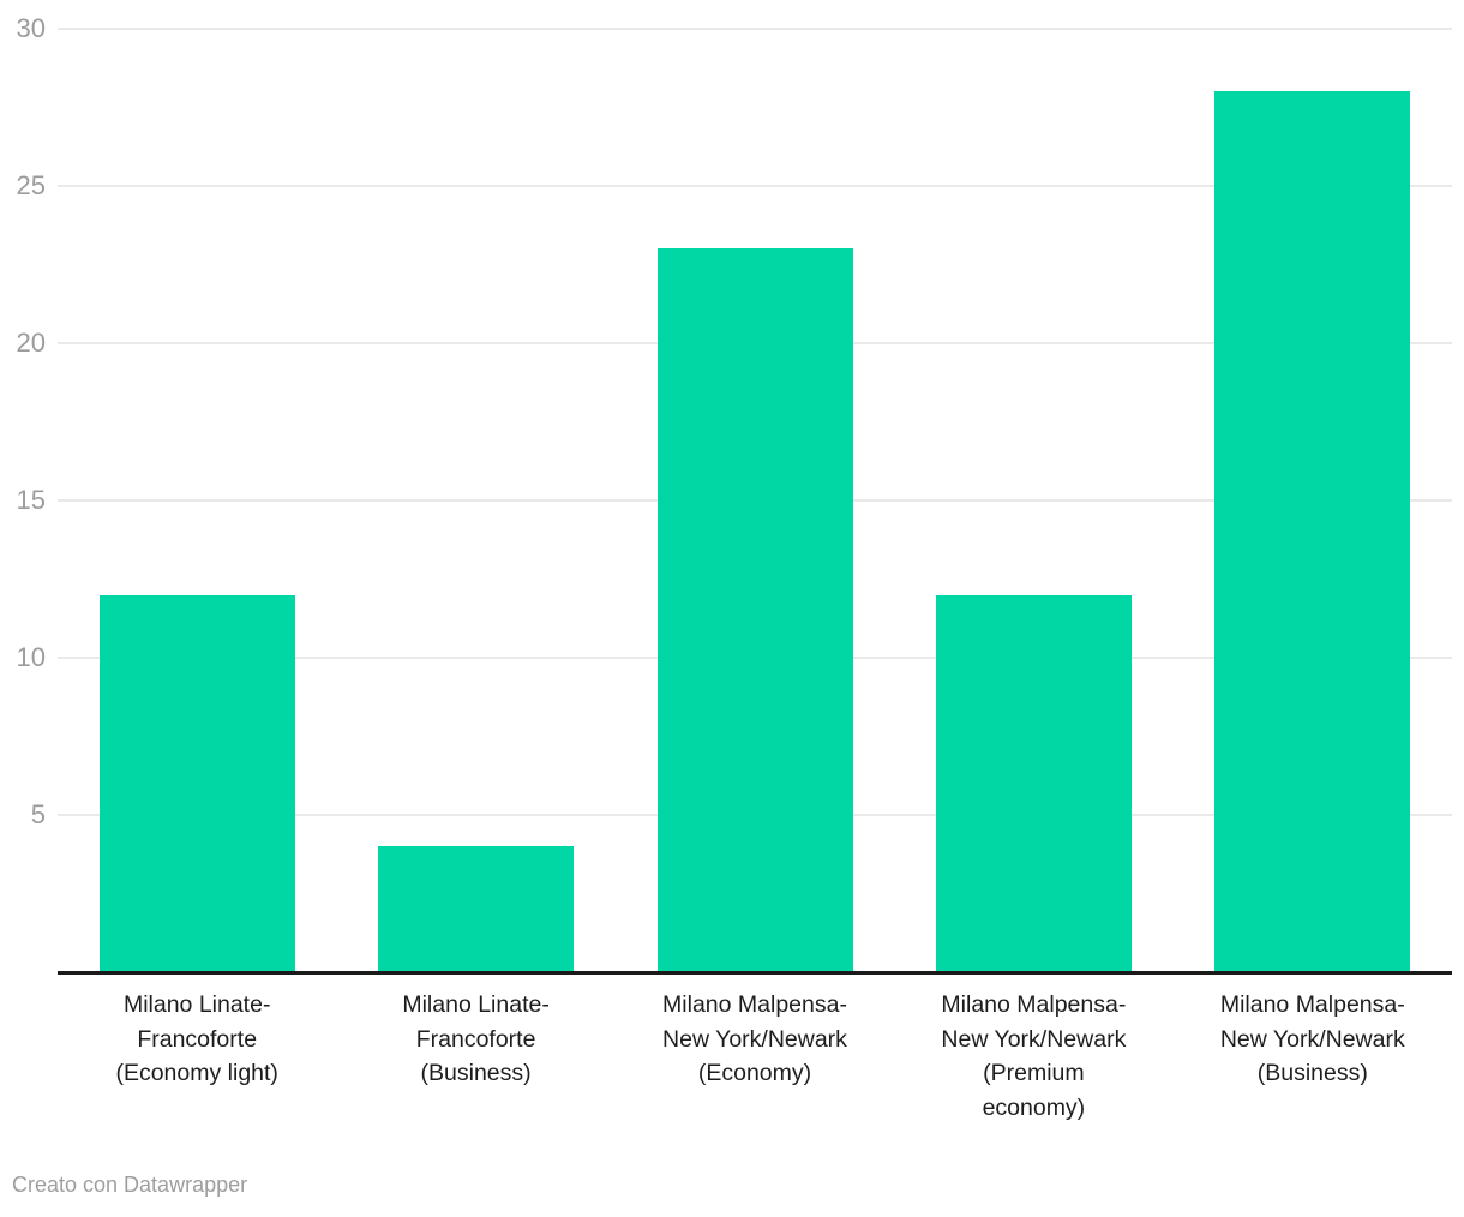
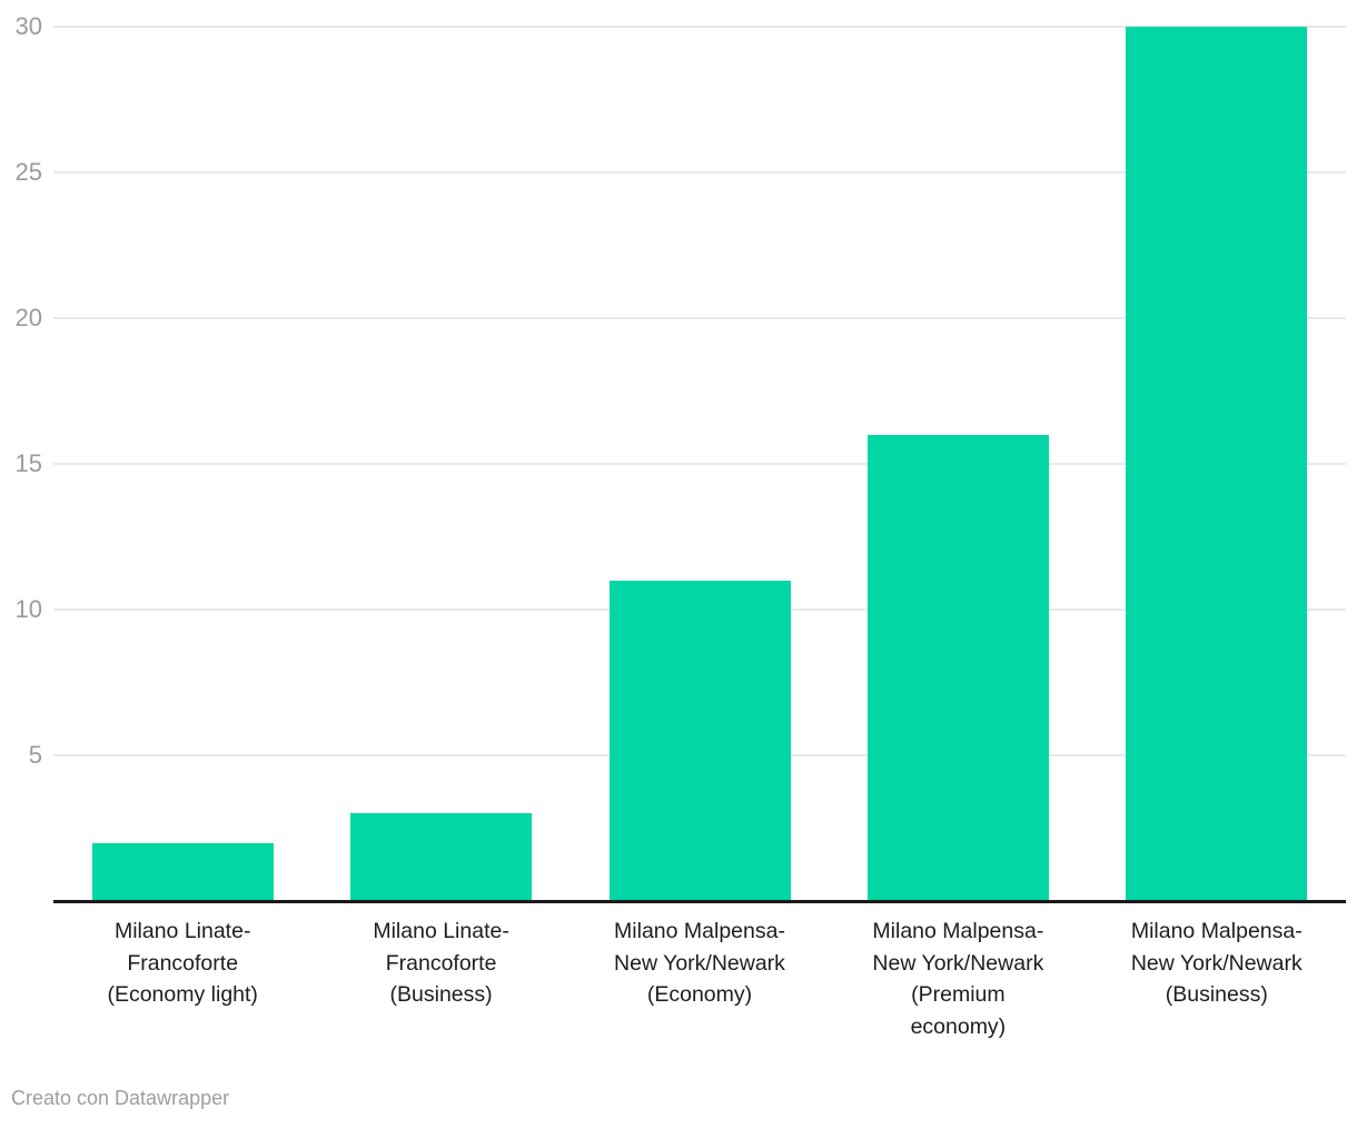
Milano Linate- Francoforte (Economy light): 12 -> 2
Milano Linate- Francoforte (Business): 4 -> 3
Milano Malpensa- New York/Newark (Economy): 23 -> 11
Milano Malpensa- New York/Newark (Premium economy): 12 -> 16
Milano Malpensa- New York/Newark (Business): 28 -> 30
